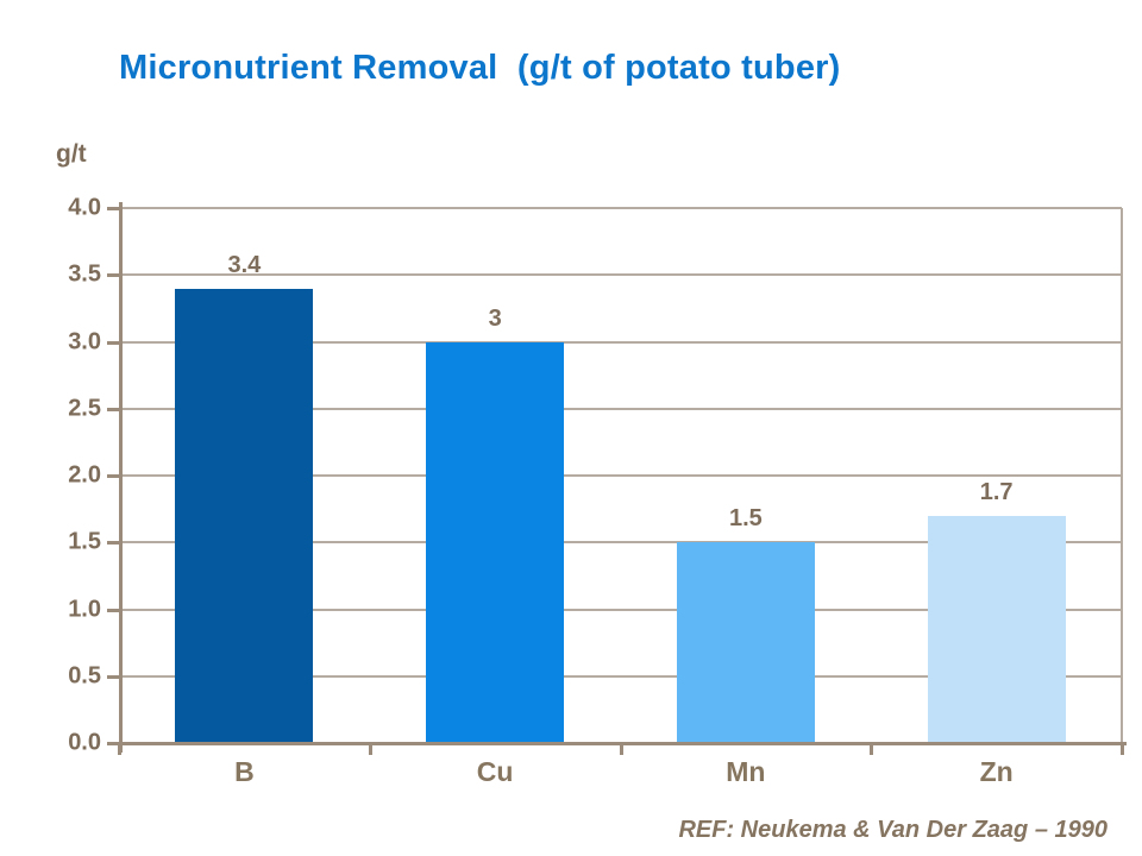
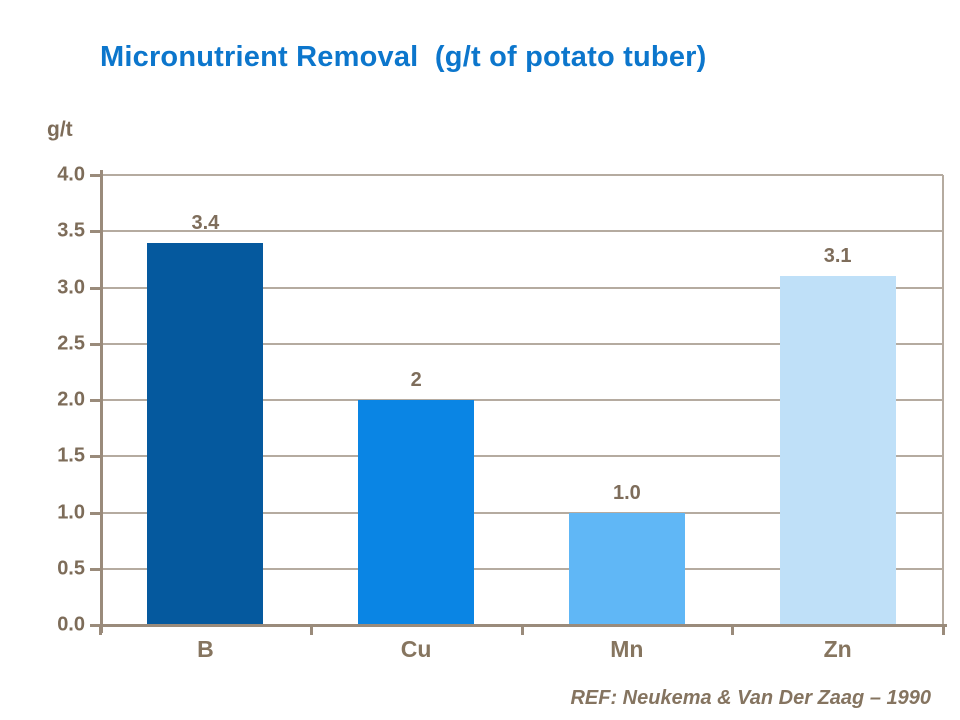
Cu: 3 -> 2
Mn: 1.5 -> 1.0
Zn: 1.7 -> 3.1
